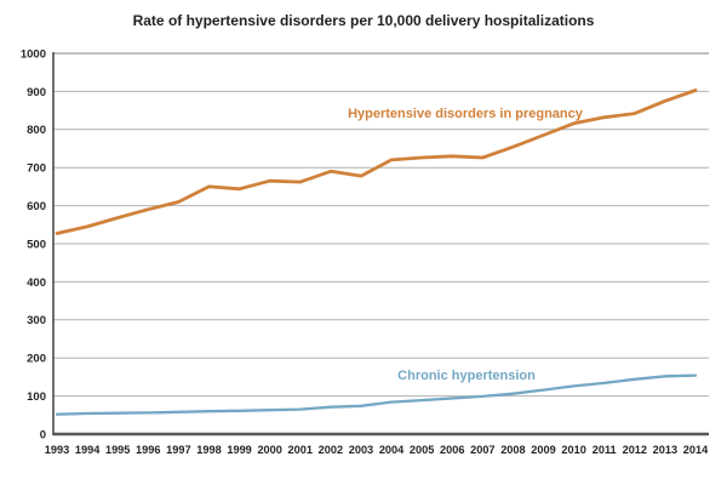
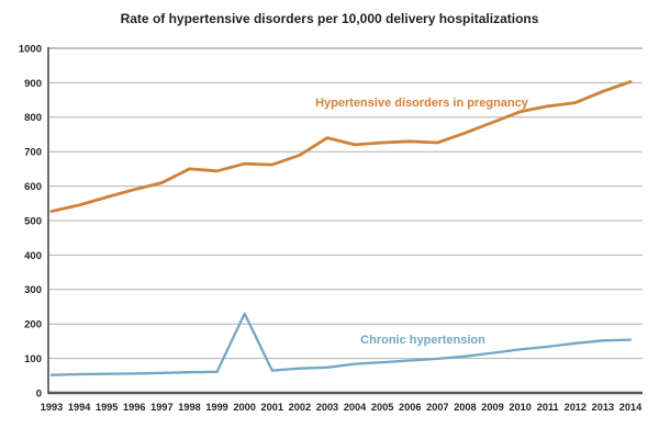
Chronic hypertension/2000: 60 -> 230
Hypertensive disorders in pregnancy/2003: 680 -> 740
